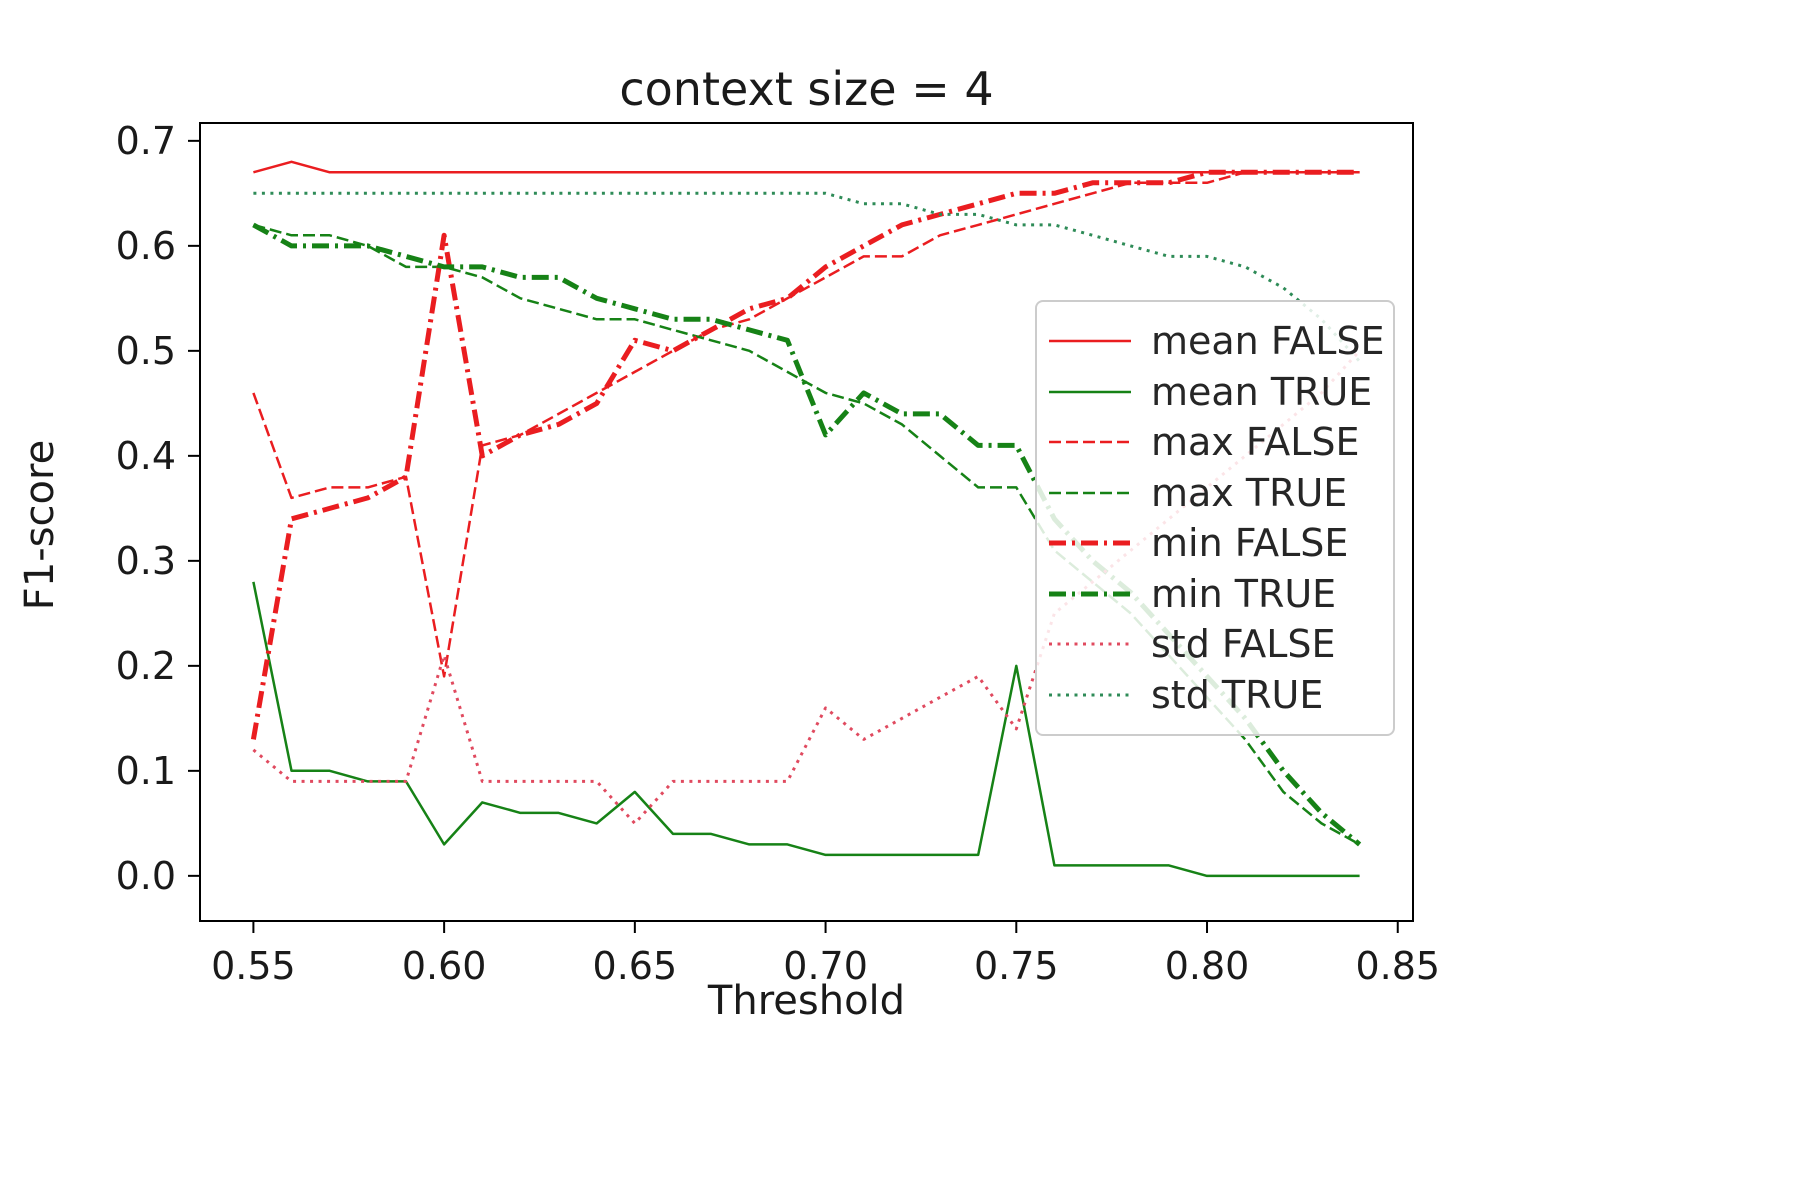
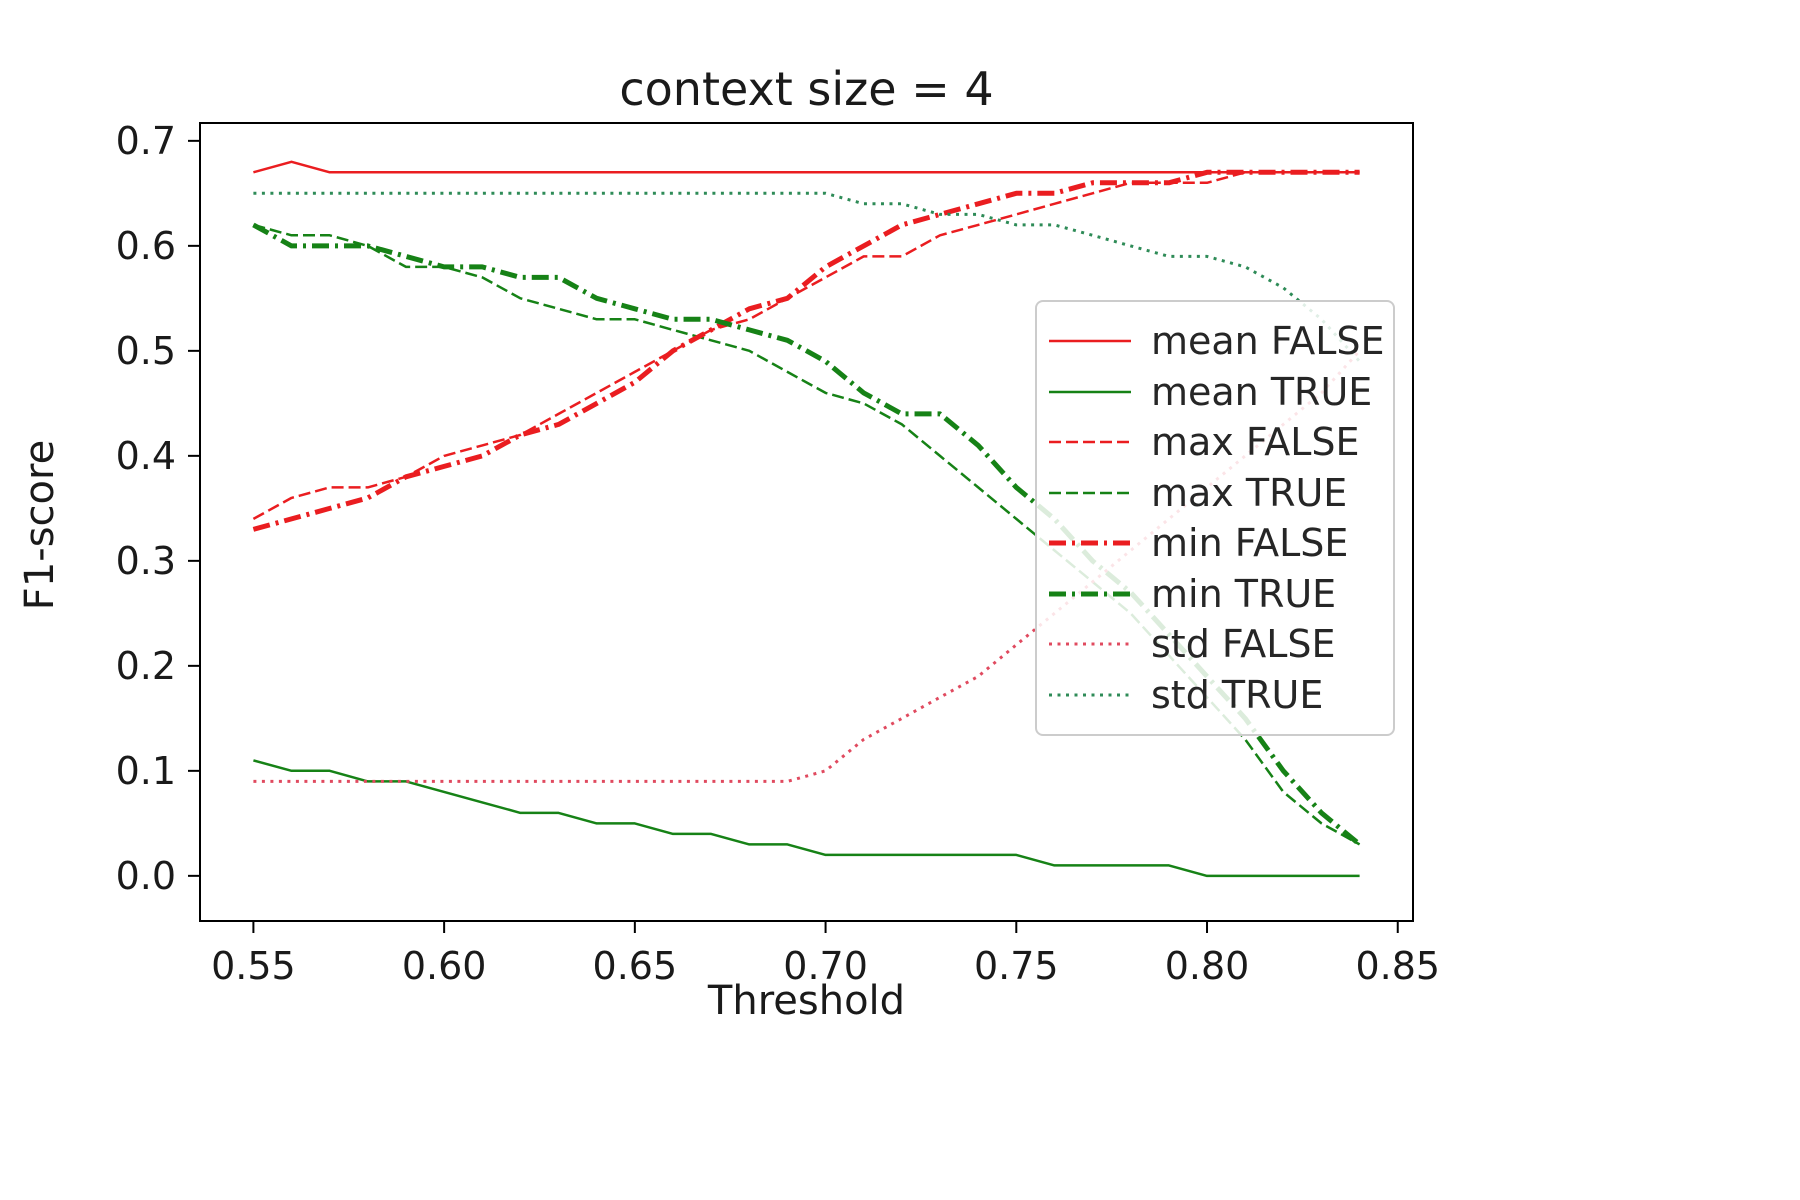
mean TRUE/0.55: 0.28 -> 0.11
max FALSE/0.55: 0.46 -> 0.34
min FALSE/0.55: 0.13 -> 0.33
std FALSE/0.55: 0.12 -> 0.09
mean TRUE/0.6: 0.03 -> 0.08
max FALSE/0.6: 0.19 -> 0.40
min FALSE/0.6: 0.61 -> 0.39
std FALSE/0.6: 0.21 -> 0.09
mean TRUE/0.65: 0.08 -> 0.05
min FALSE/0.65: 0.51 -> 0.47
std FALSE/0.65: 0.05 -> 0.09
min TRUE/0.7: 0.42 -> 0.49
std FALSE/0.7: 0.16 -> 0.10
mean TRUE/0.75: 0.20 -> 0.02
max TRUE/0.75: 0.37 -> 0.34
min TRUE/0.75: 0.41 -> 0.37
std FALSE/0.75: 0.14 -> 0.22
